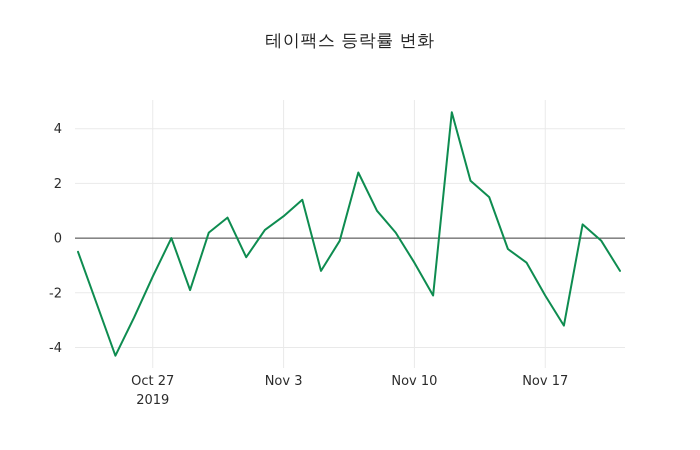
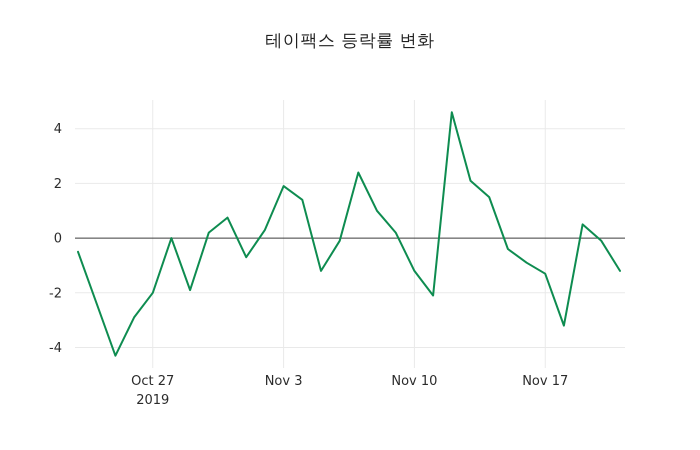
Oct 27: -1.4 -> -2.0
Nov 3: 0.8 -> 1.9
Nov 10: -0.9 -> -1.2
Nov 17: -2.1 -> -1.3
